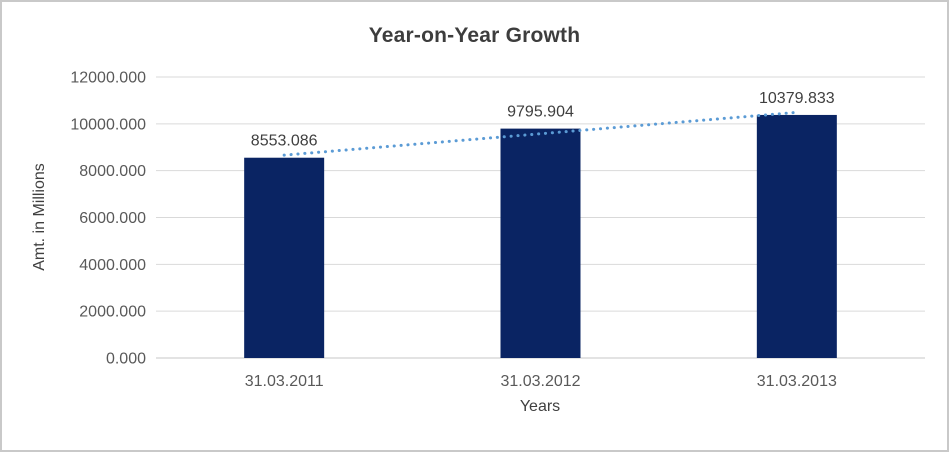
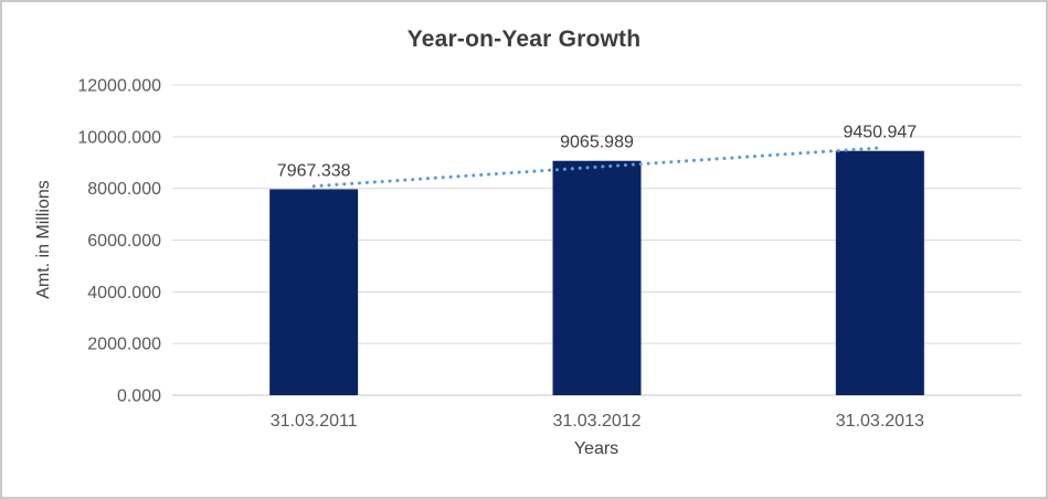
31.03.2011: 8553.086 -> 7967.338
31.03.2012: 9795.904 -> 9065.989
31.03.2013: 10379.833 -> 9450.947
